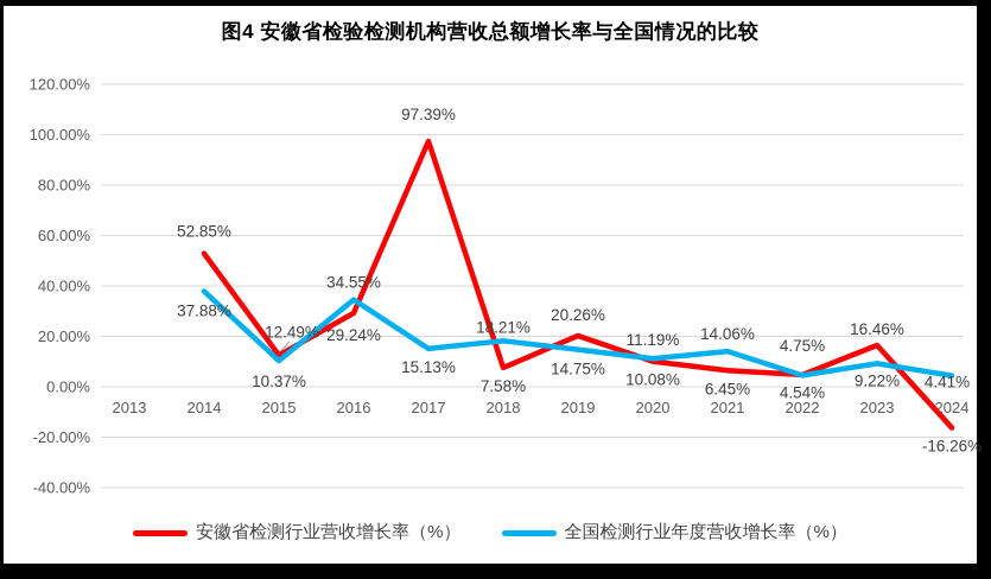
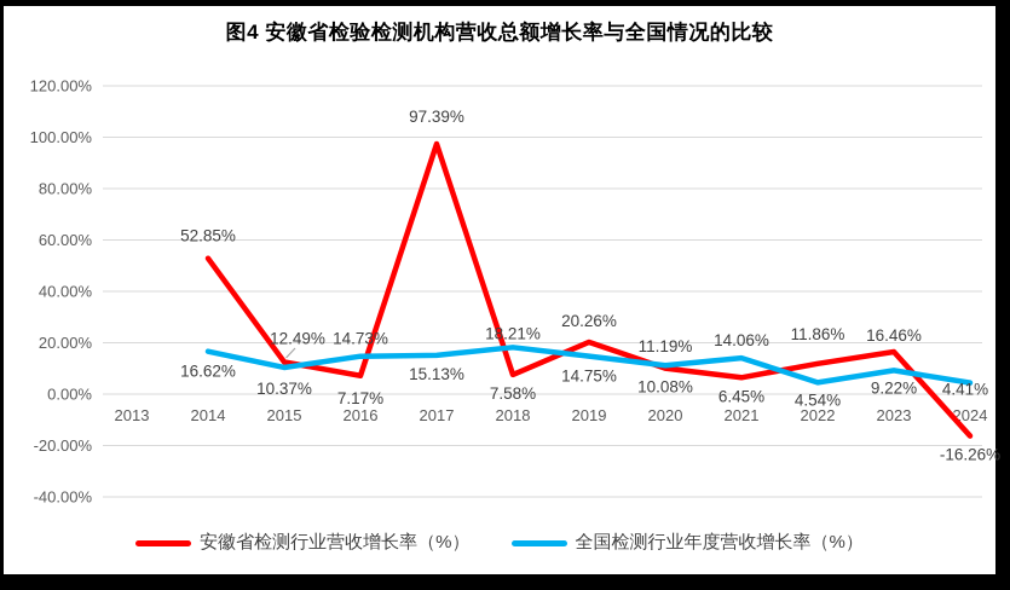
全国检测行业年度营收增长率（%）/2014: 37.88% -> 16.62%
安徽省检测行业营收增长率（%）/2016: 29.24% -> 7.17%
全国检测行业年度营收增长率（%）/2016: 34.55% -> 14.73%
安徽省检测行业营收增长率（%）/2022: 4.75% -> 11.86%
